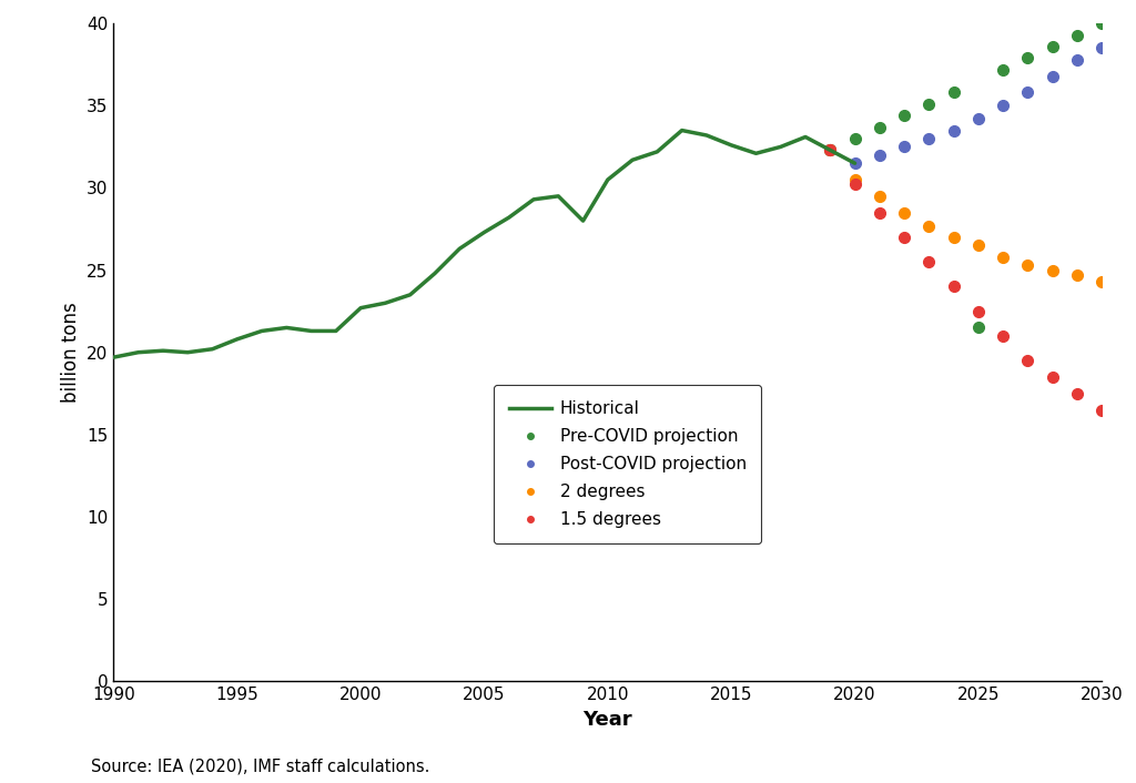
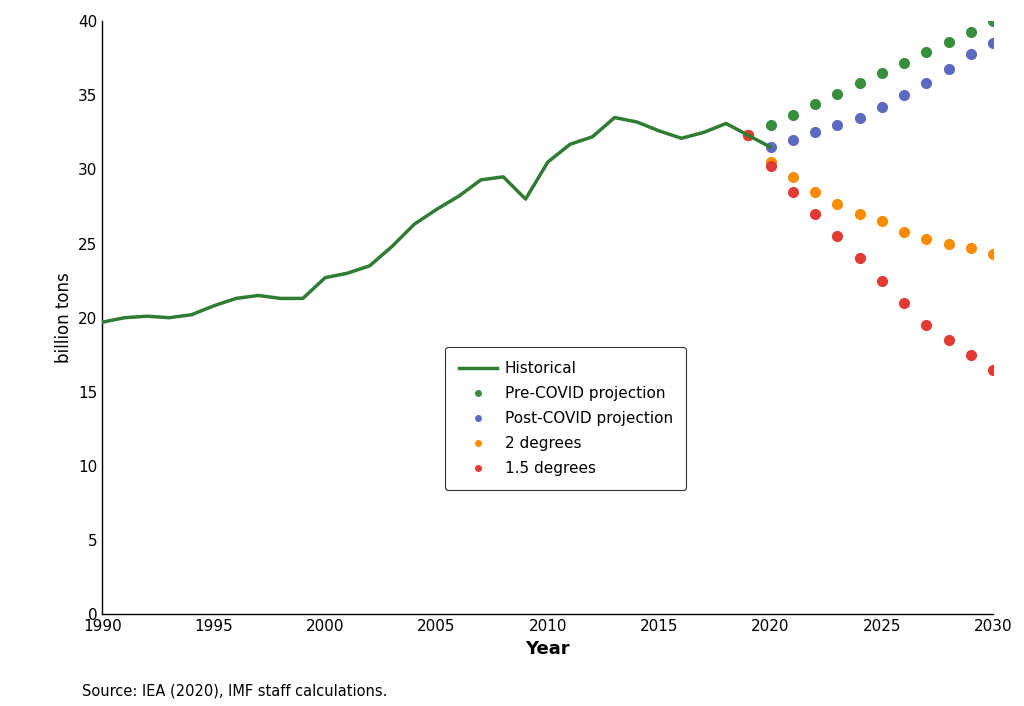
Pre-COVID projection/2025: 21.5 -> 36.5
